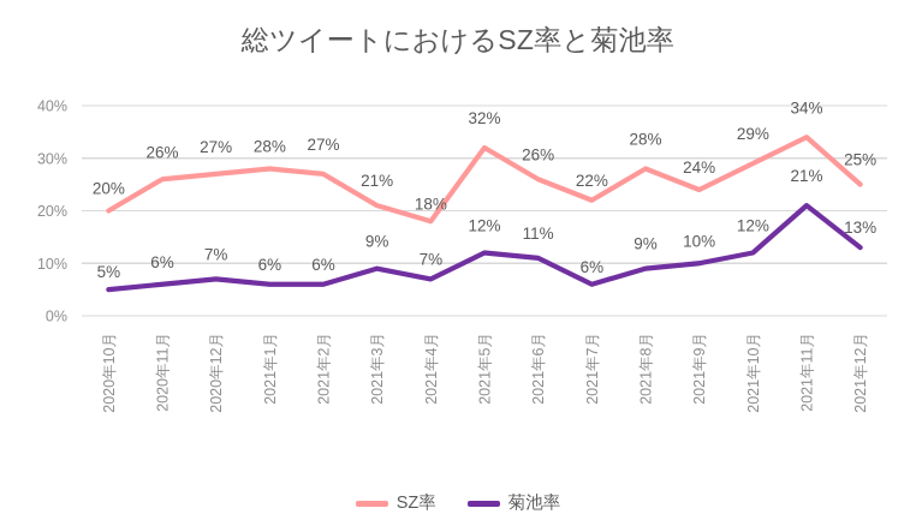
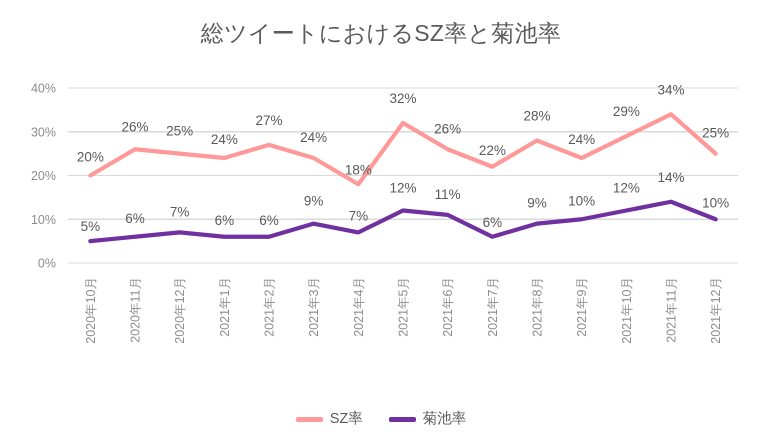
SZ率/2020年12月: 27% -> 25%
SZ率/2021年1月: 28% -> 24%
SZ率/2021年3月: 21% -> 24%
菊池率/2021年11月: 21% -> 14%
菊池率/2021年12月: 13% -> 10%
